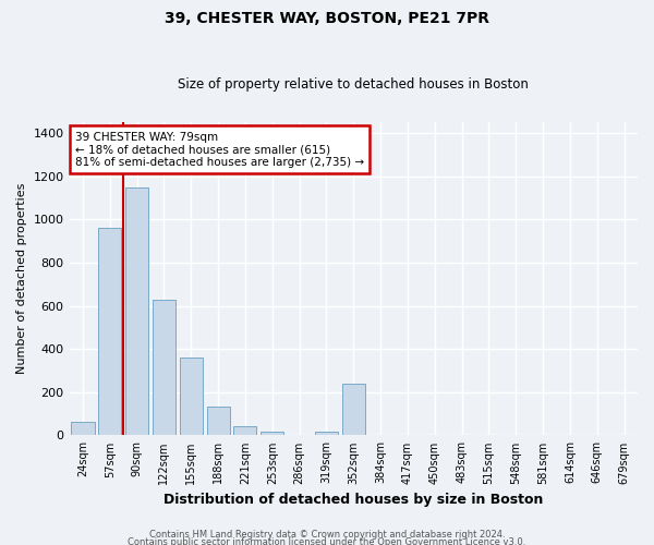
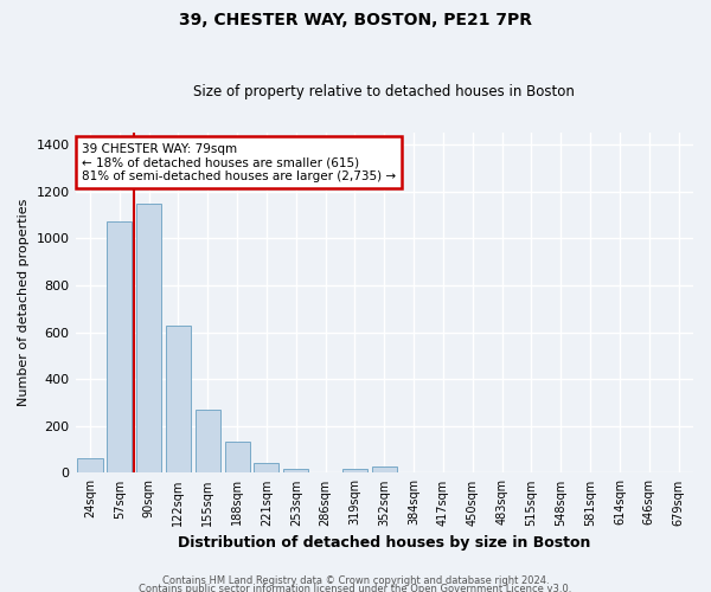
57sqm: 960 -> 1070
155sqm: 360 -> 270
352sqm: 240 -> 20
